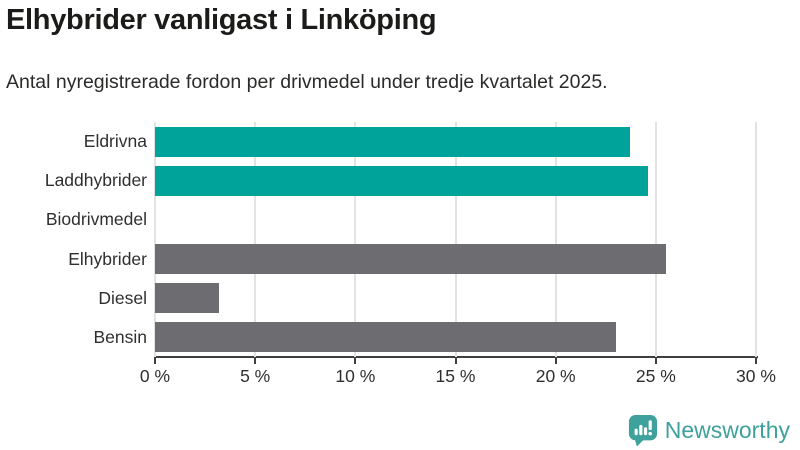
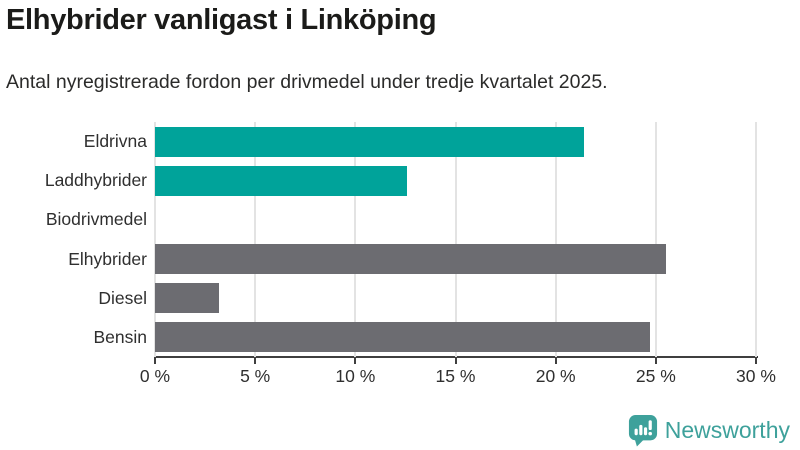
Eldrivna: 23.7% -> 21.4%
Laddhybrider: 24.6% -> 12.6%
Bensin: 23.0% -> 24.7%
